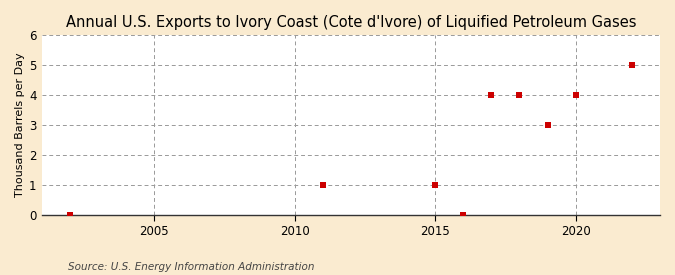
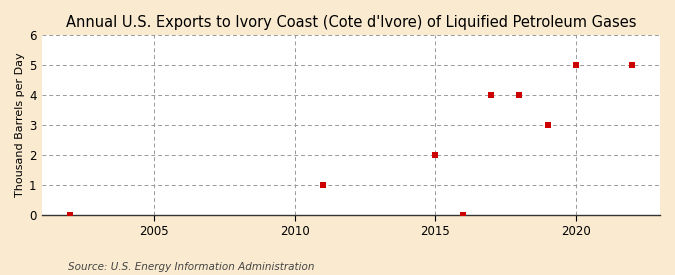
2015: 1 -> 2
2020: 4 -> 5
